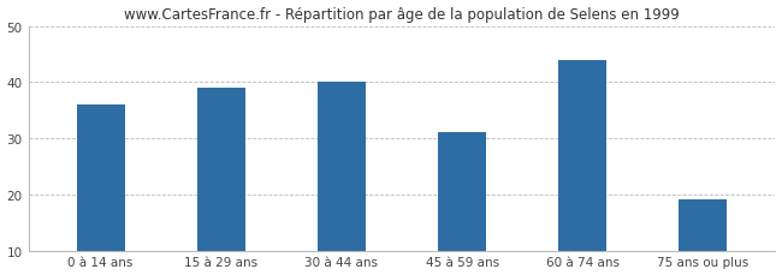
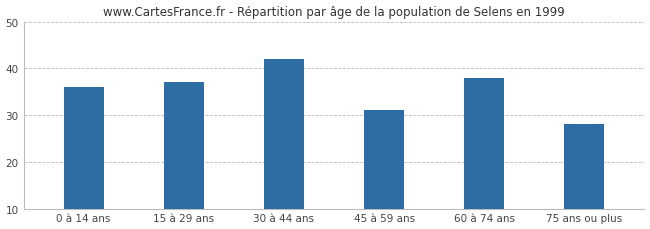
15 à 29 ans: 39 -> 37
30 à 44 ans: 40 -> 42
60 à 74 ans: 44 -> 38
75 ans ou plus: 19 -> 28
